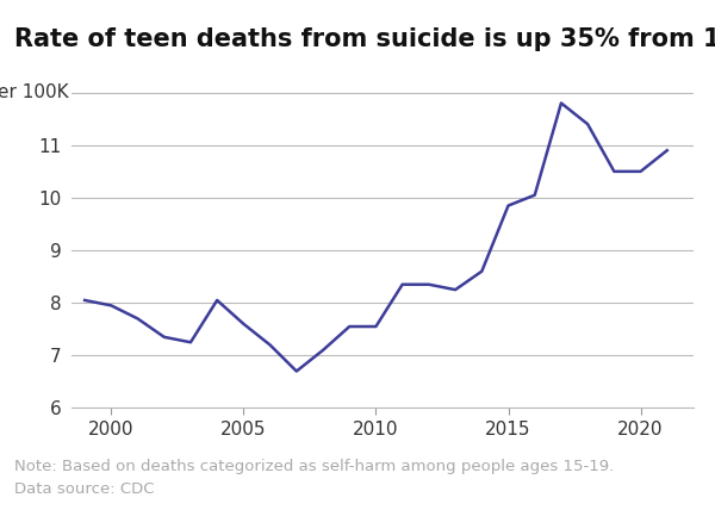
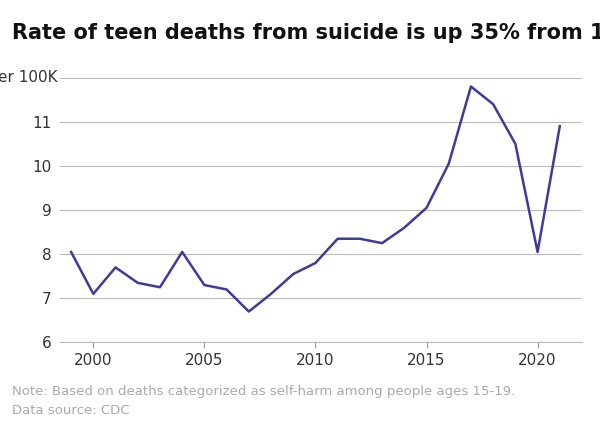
2000: 7.95 -> 7.10
2005: 7.60 -> 7.30
2010: 7.55 -> 7.80
2015: 9.85 -> 9.05
2020: 10.50 -> 8.05
